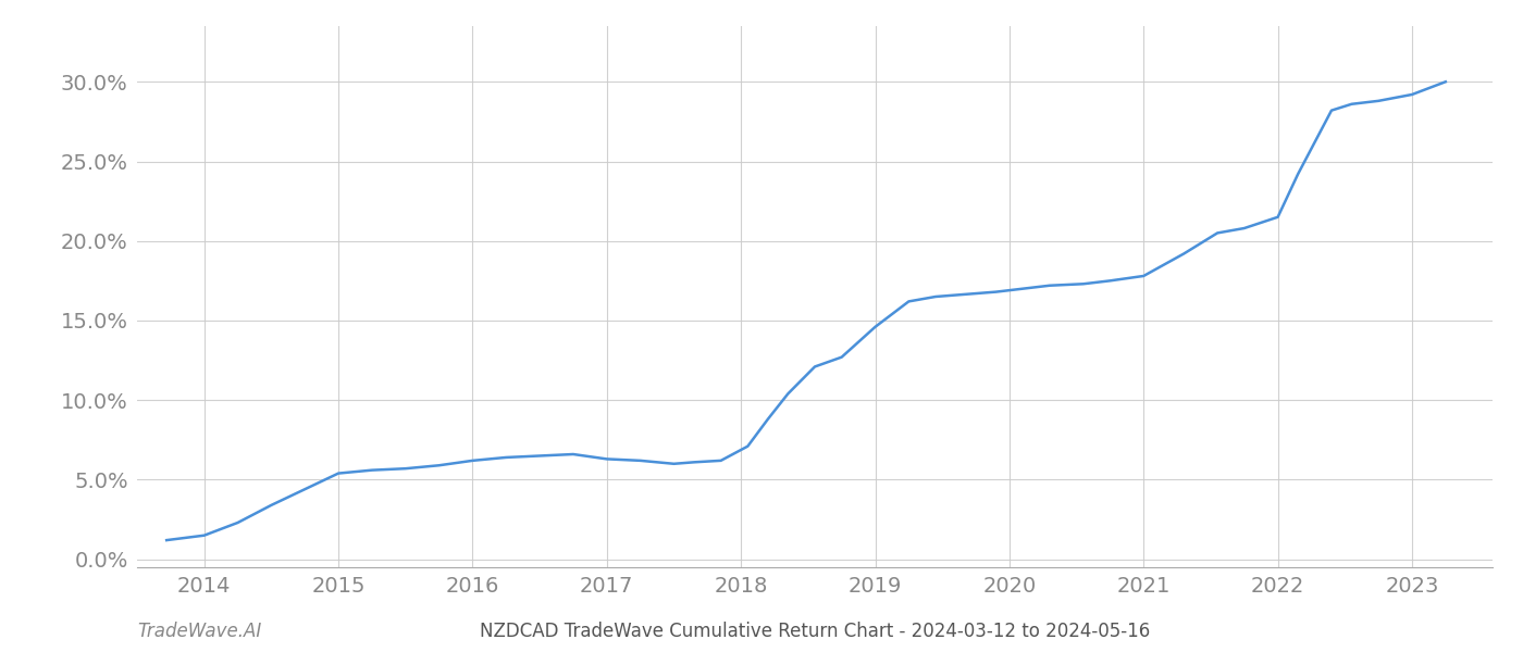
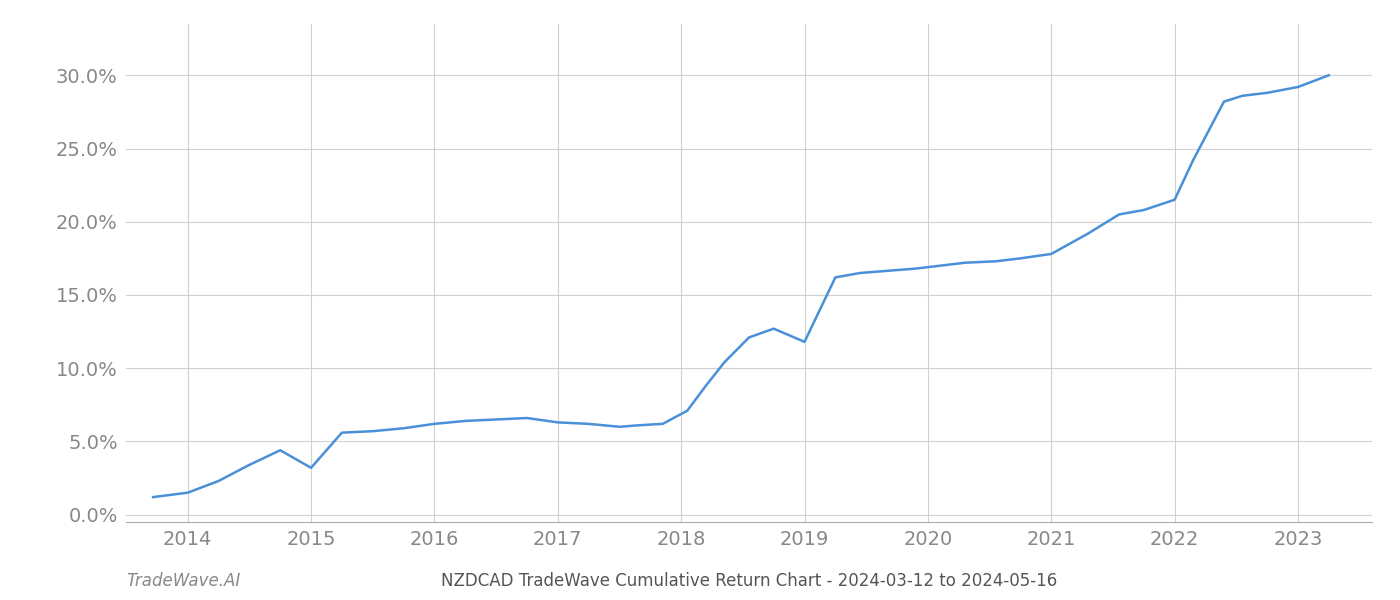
2015: 5.4% -> 3.2%
2019: 14.6% -> 11.8%
